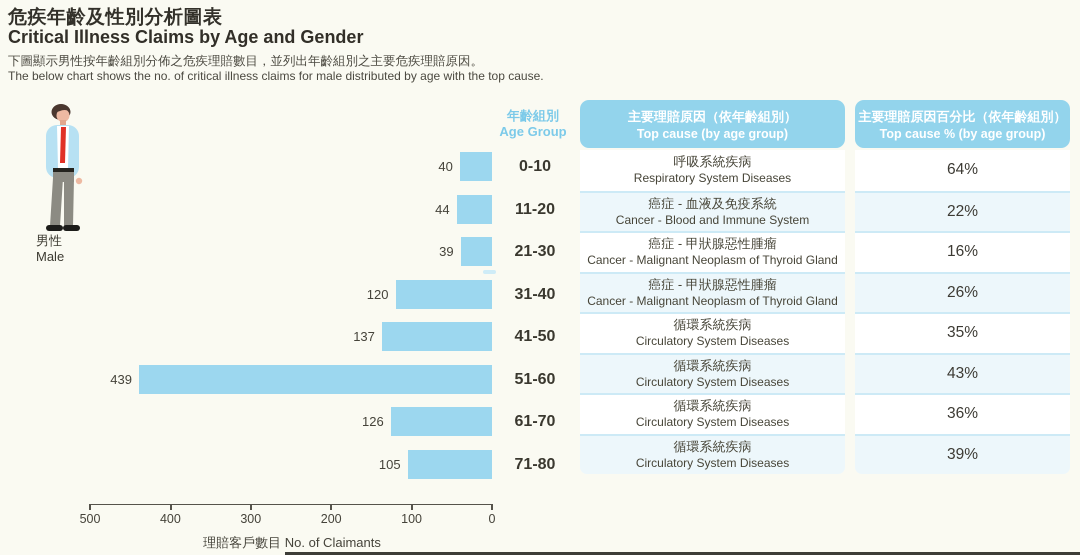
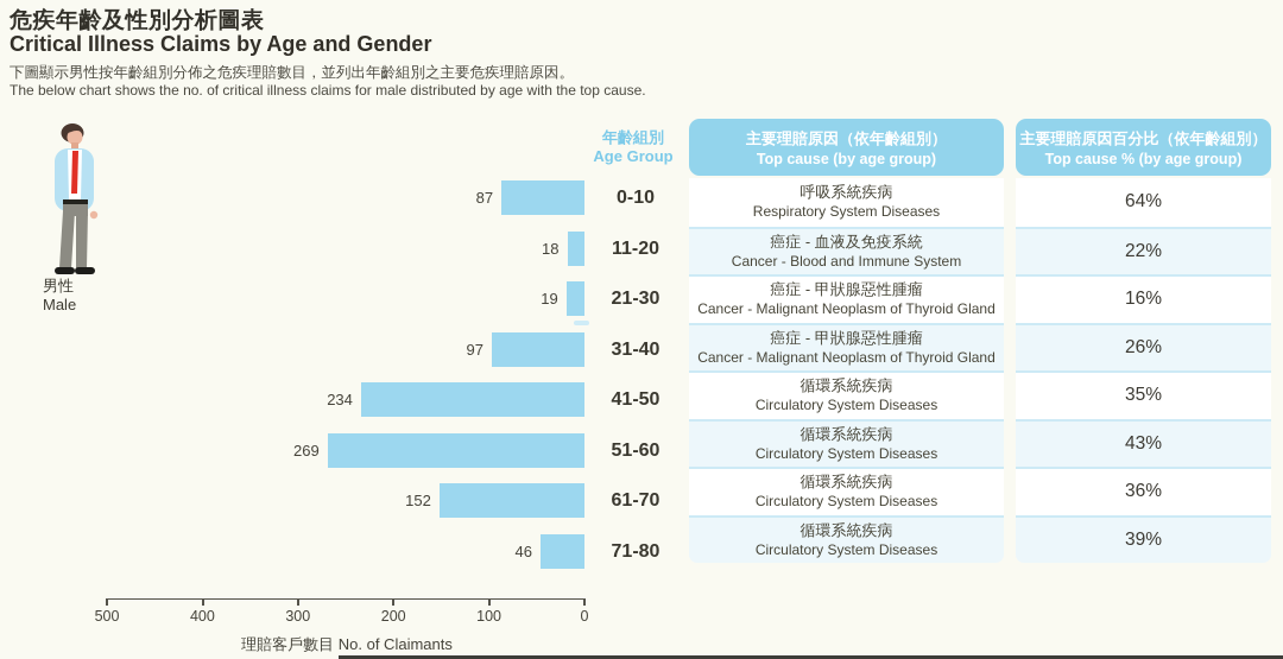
0-10: 40 -> 87
11-20: 44 -> 18
21-30: 39 -> 19
31-40: 120 -> 97
41-50: 137 -> 234
51-60: 439 -> 269
61-70: 126 -> 152
71-80: 105 -> 46
